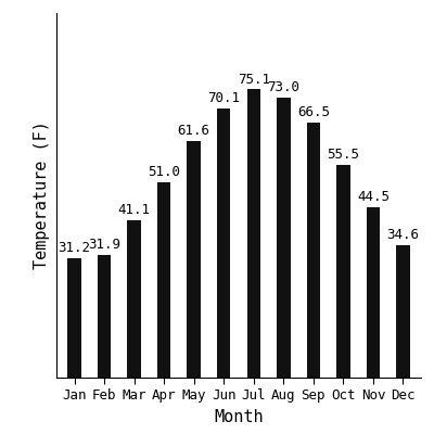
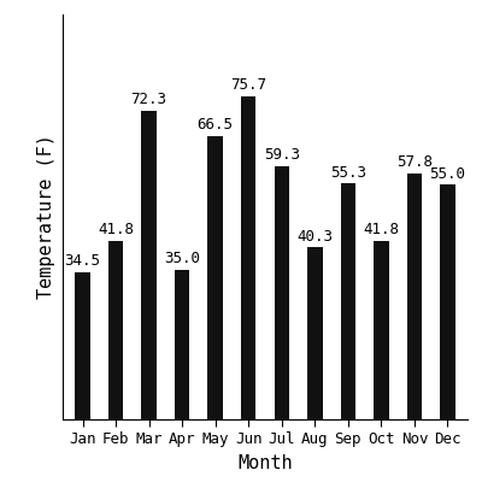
Jan: 31.2 -> 34.5
Feb: 31.9 -> 41.8
Mar: 41.1 -> 72.3
Apr: 51.0 -> 35.0
May: 61.6 -> 66.5
Jun: 70.1 -> 75.7
Jul: 75.1 -> 59.3
Aug: 73.0 -> 40.3
Sep: 66.5 -> 55.3
Oct: 55.5 -> 41.8
Nov: 44.5 -> 57.8
Dec: 34.6 -> 55.0
